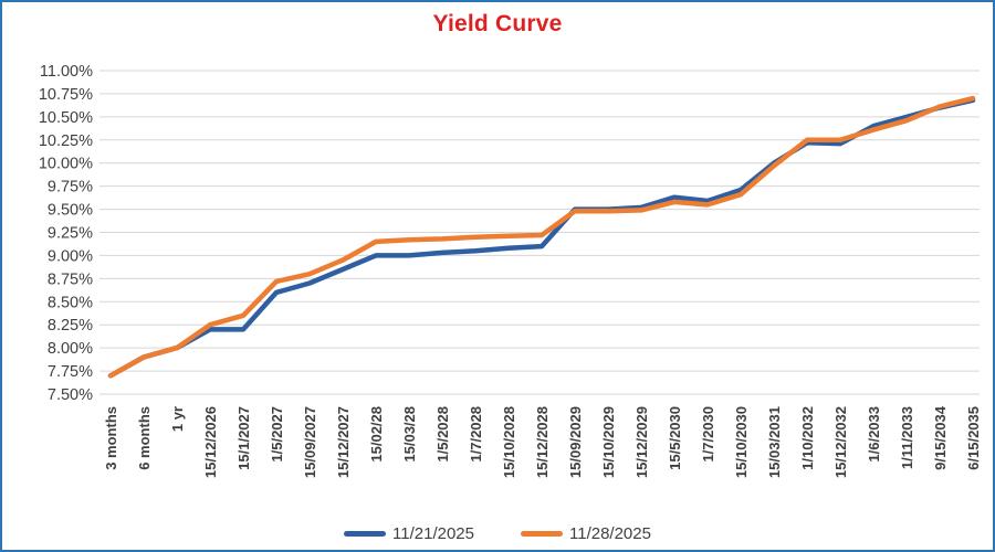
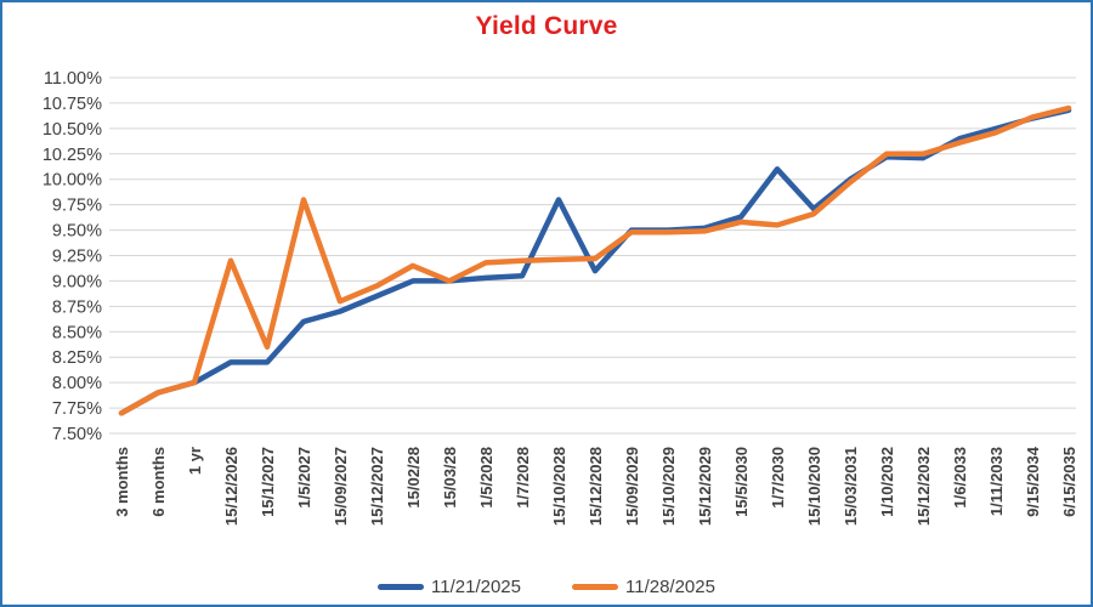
11/28/2025/15/12/2026: 8.2% -> 9.2%
11/28/2025/1/5/2027: 8.7% -> 9.8%
11/28/2025/15/03/28: 9.2% -> 9.0%
11/21/2025/15/10/2028: 9.1% -> 9.8%
11/21/2025/1/7/2030: 9.6% -> 10.1%
